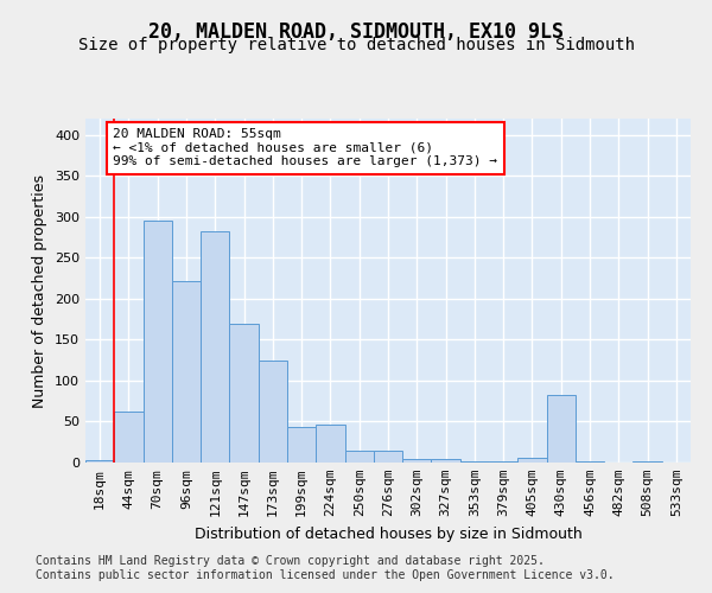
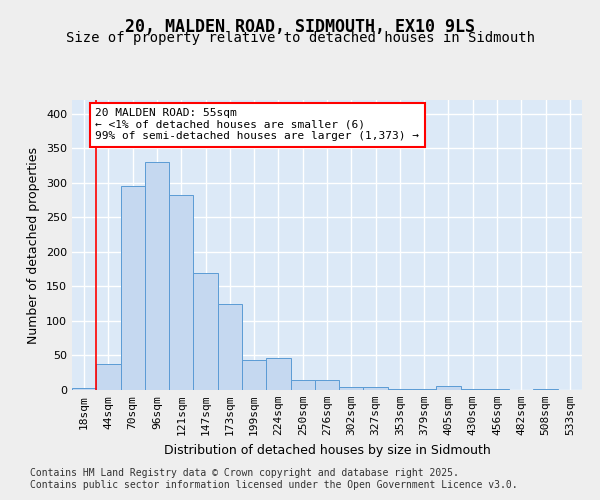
44sqm: 62 -> 38
96sqm: 222 -> 330
430sqm: 82 -> 2
